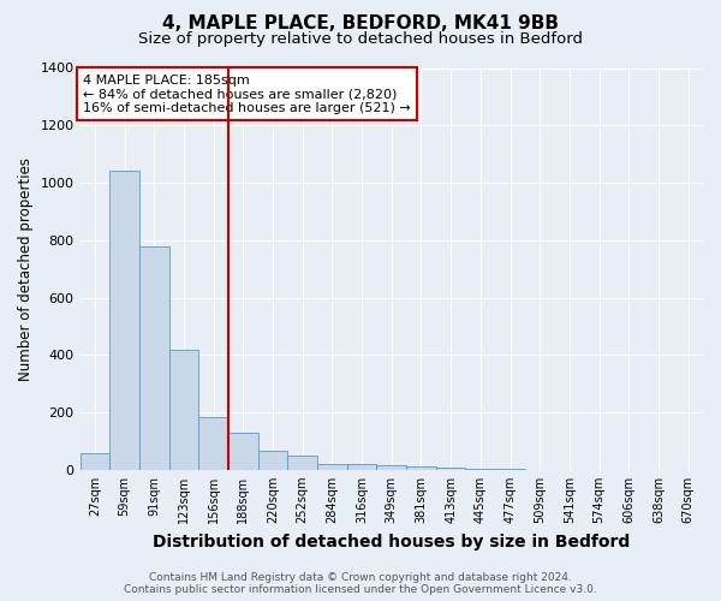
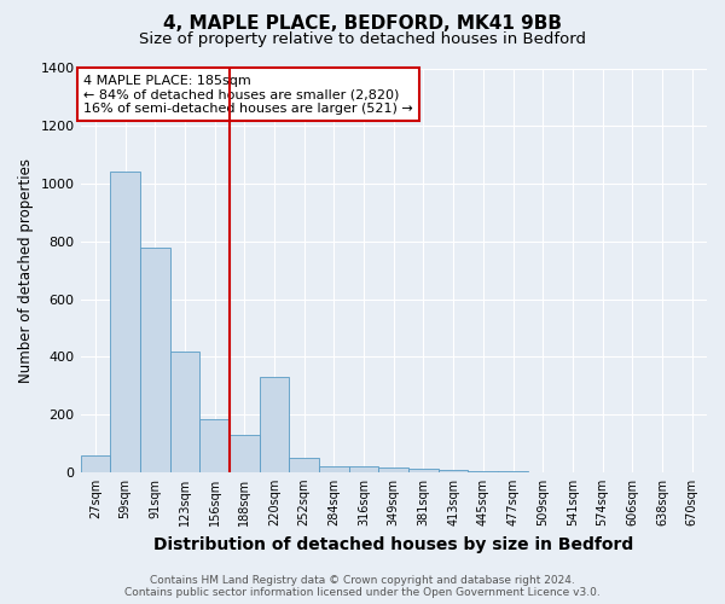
220sqm: 65 -> 330
